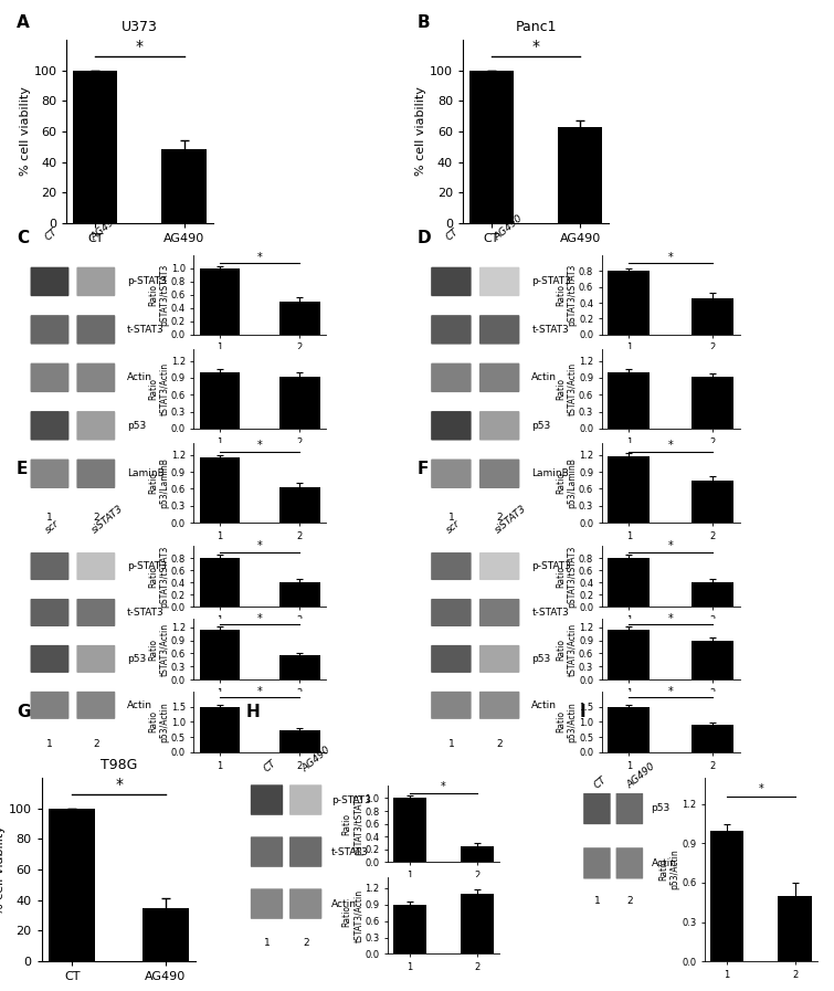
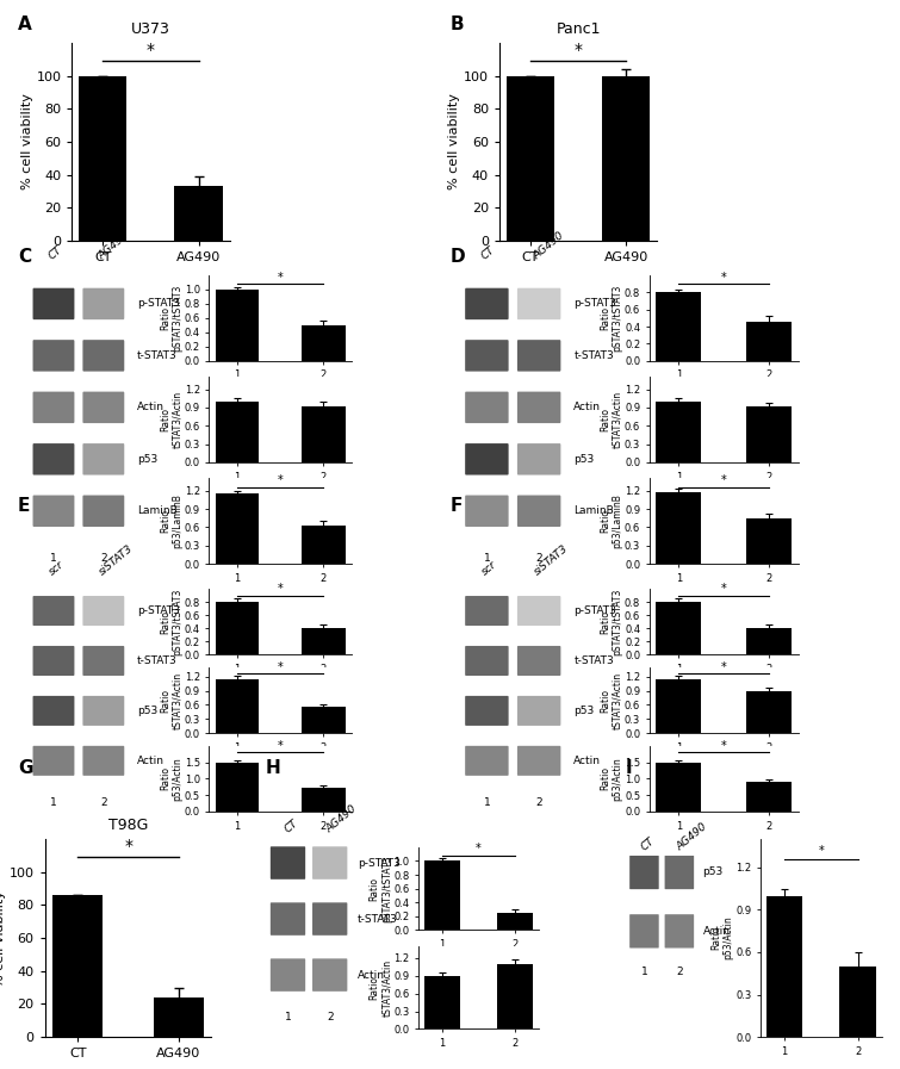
U373/AG490: 48 -> 33
Panc1/AG490: 63 -> 100
T98G/CT: 100 -> 86
T98G/AG490: 35 -> 24
